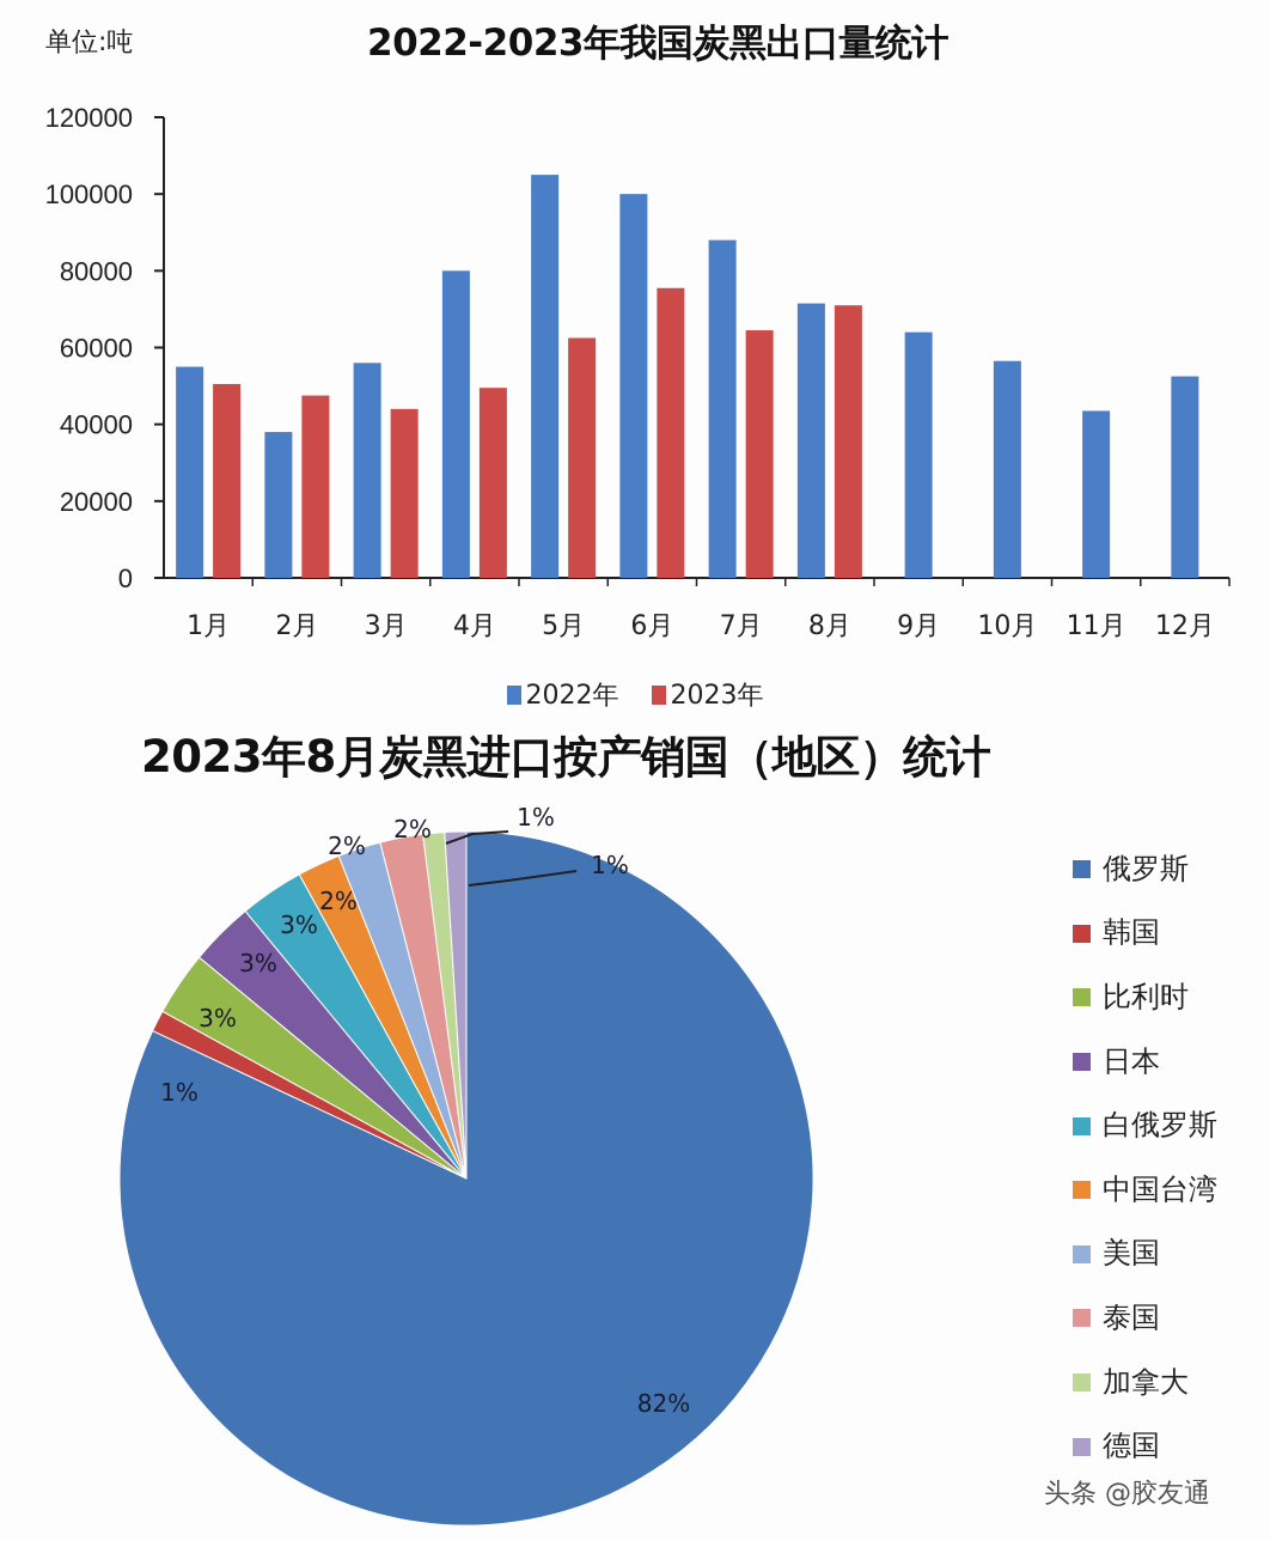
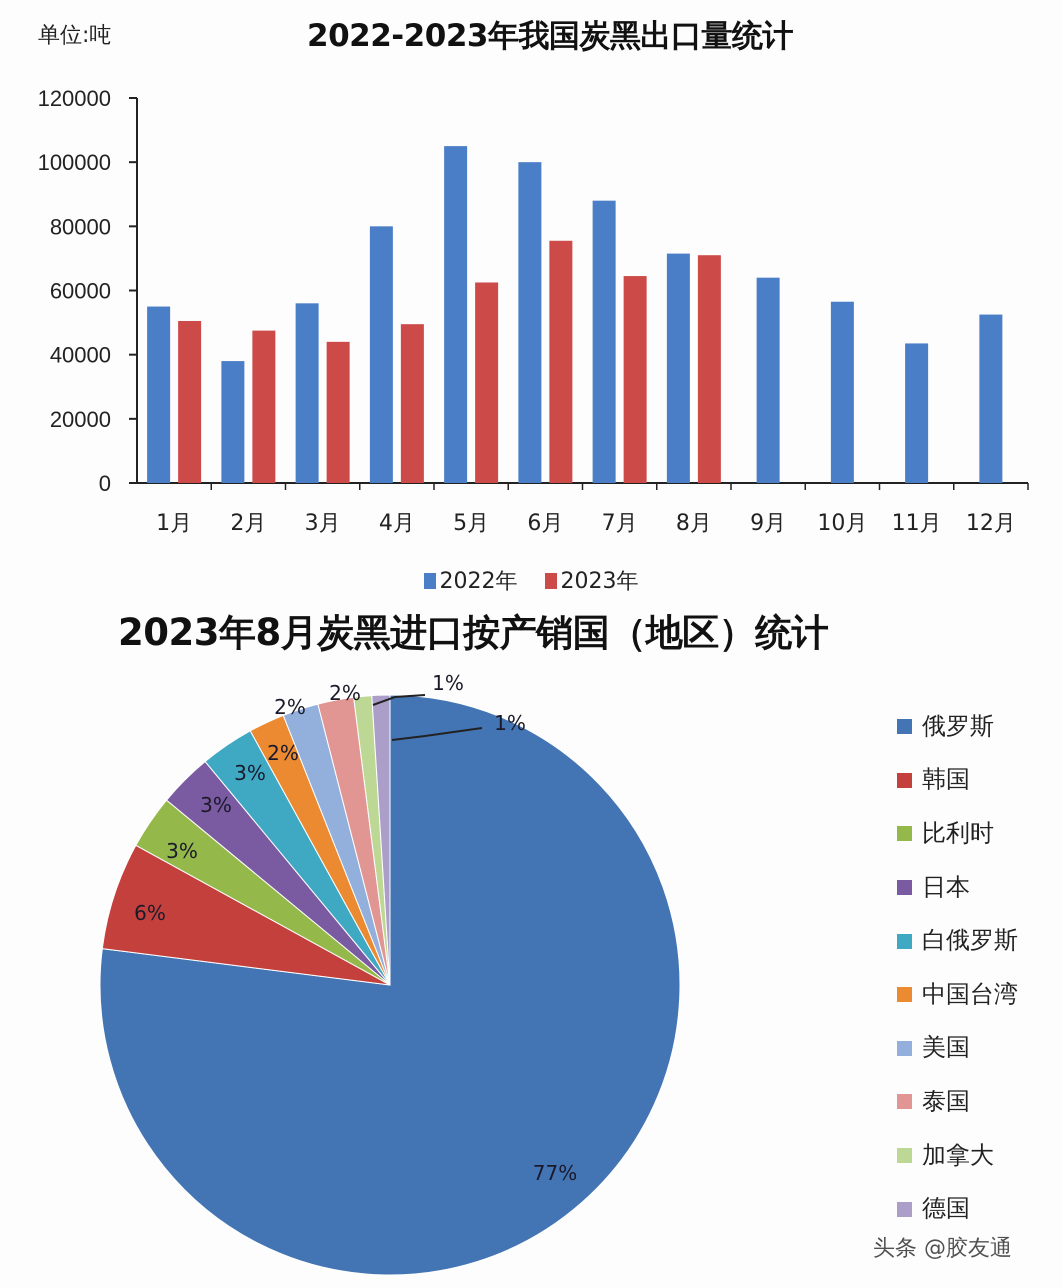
2023年8月炭黑进口按产销国（地区）统计/俄罗斯: 82% -> 77%
2023年8月炭黑进口按产销国（地区）统计/韩国: 1% -> 6%
